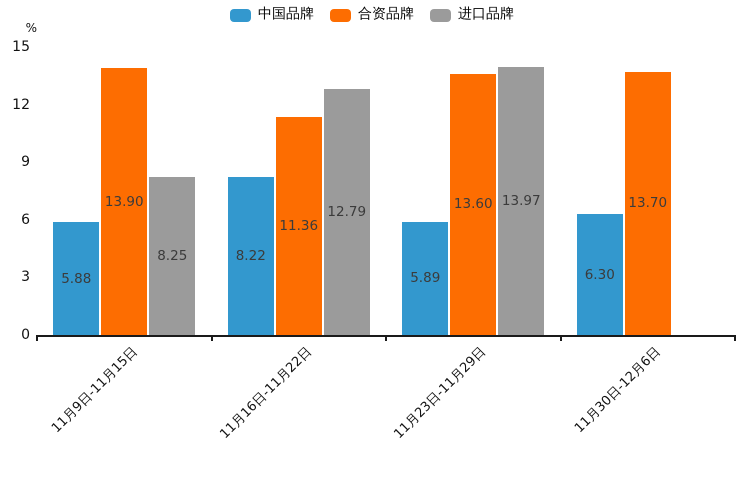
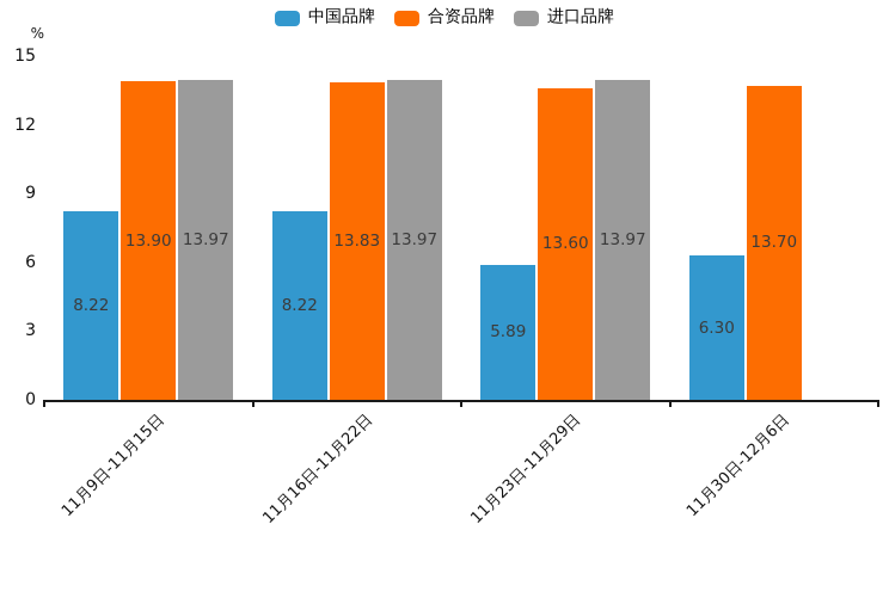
中国品牌/11月9日-11月15日: 5.88 -> 8.22
进口品牌/11月9日-11月15日: 8.25 -> 13.97
合资品牌/11月16日-11月22日: 11.36 -> 13.83
进口品牌/11月16日-11月22日: 12.79 -> 13.97
